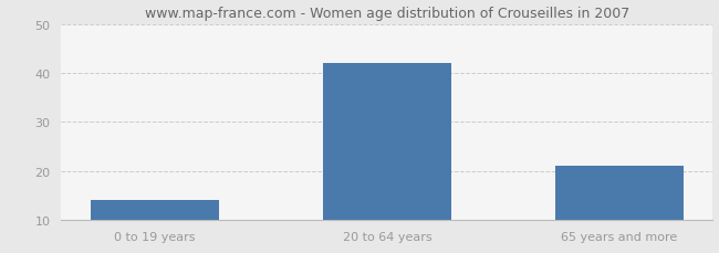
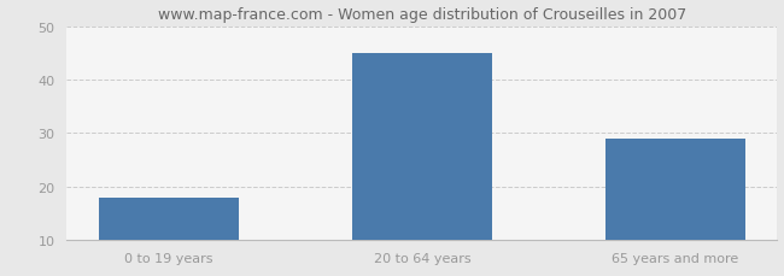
0 to 19 years: 14 -> 18
20 to 64 years: 42 -> 45
65 years and more: 21 -> 29
